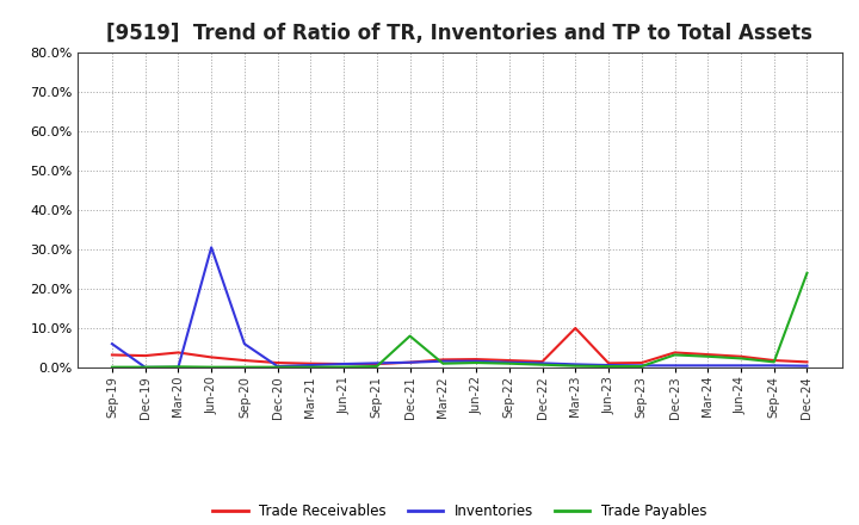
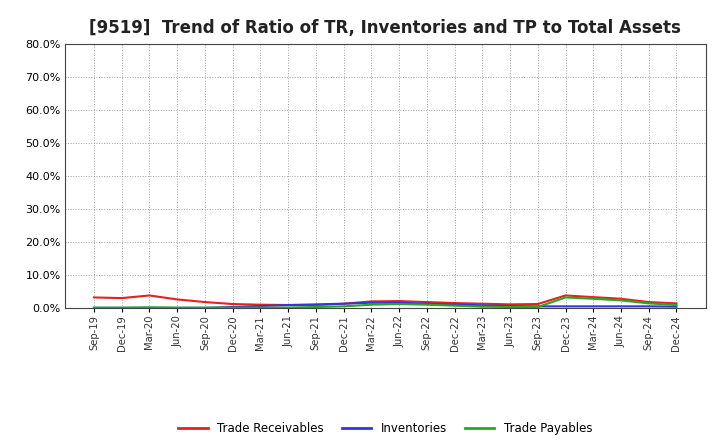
Inventories/Sep-19: 6.0% -> 0.1%
Inventories/Jun-20: 30.5% -> 0.1%
Inventories/Sep-20: 6.0% -> 0.1%
Trade Payables/Dec-21: 8.0% -> 0.5%
Trade Receivables/Mar-23: 10.0% -> 1.3%
Trade Payables/Dec-24: 24.0% -> 0.9%
